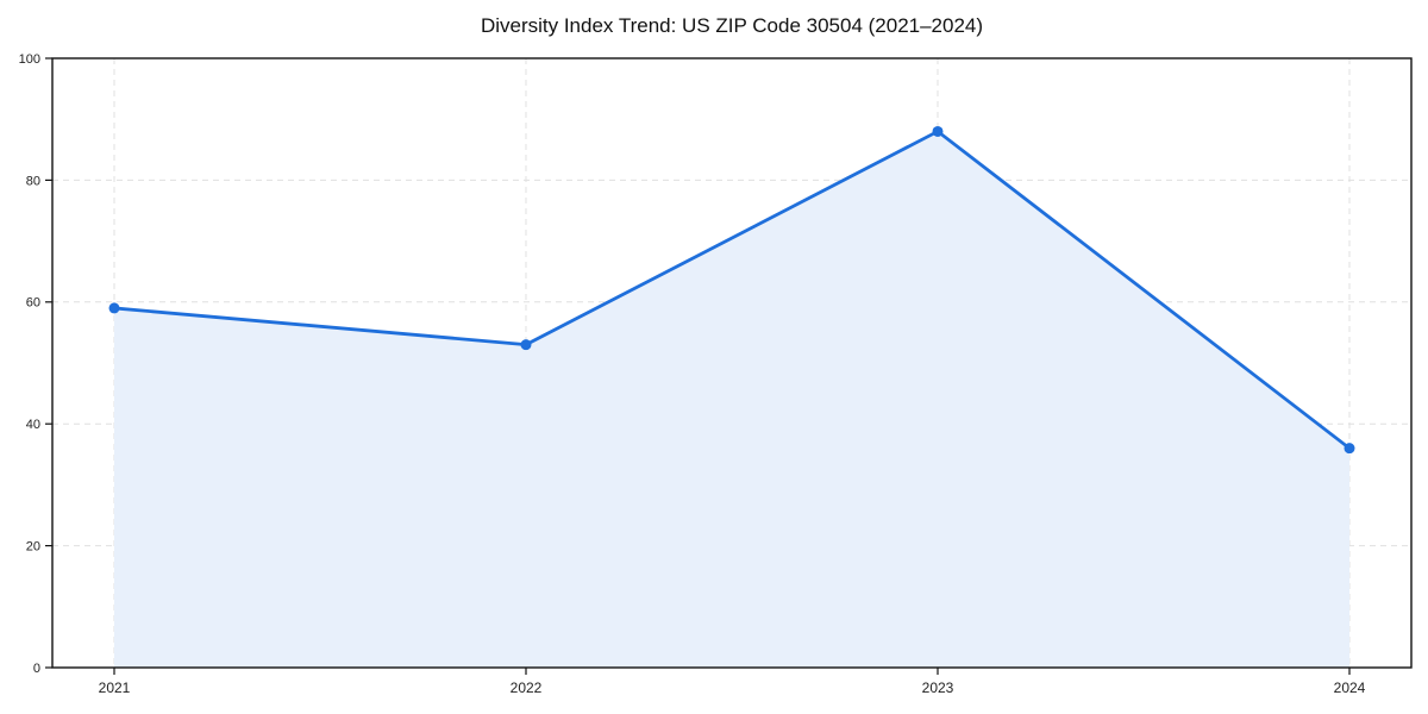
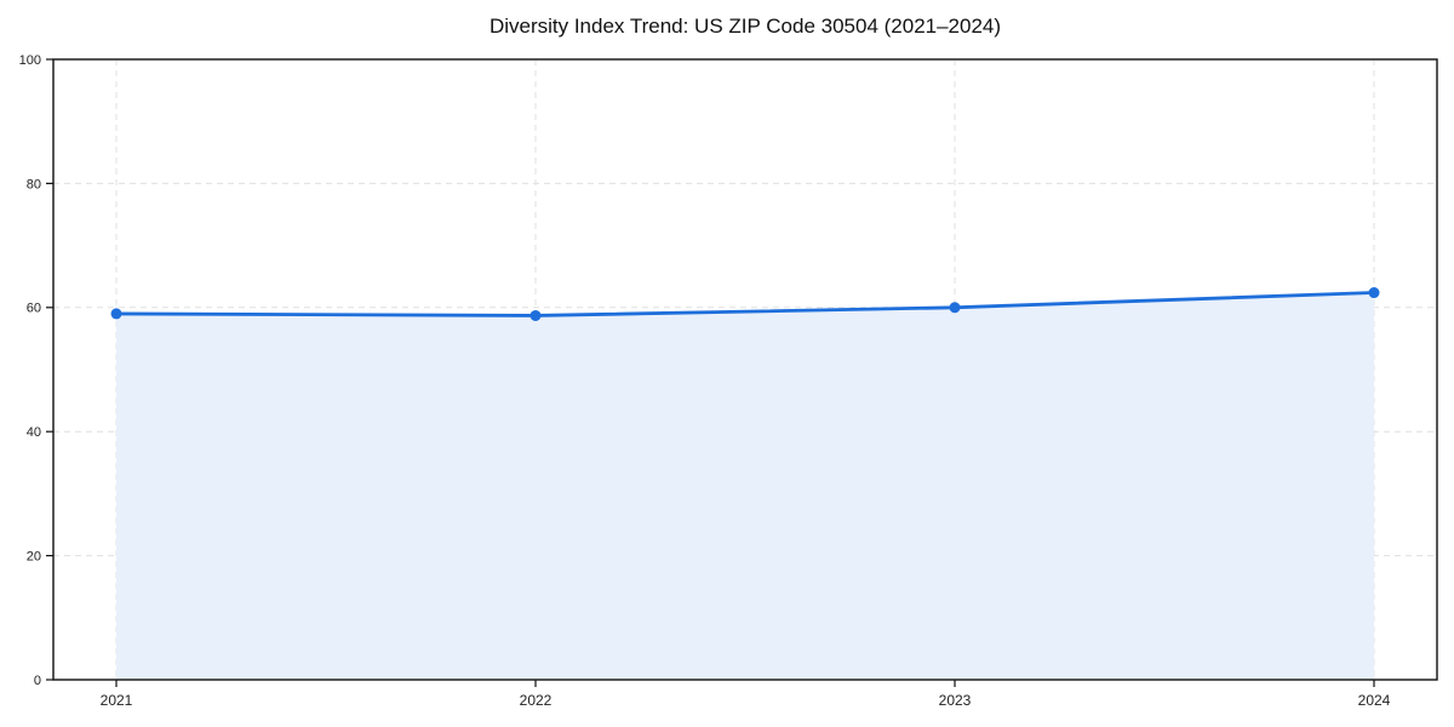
2022: 53 -> 59
2023: 88 -> 60
2024: 36 -> 62
